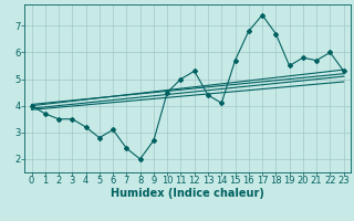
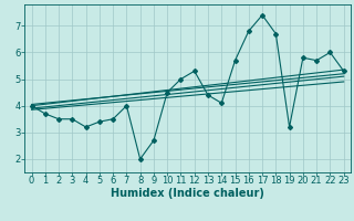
5: 2.8 -> 3.4
6: 3.1 -> 3.5
7: 2.4 -> 4.0
19: 5.5 -> 3.2
